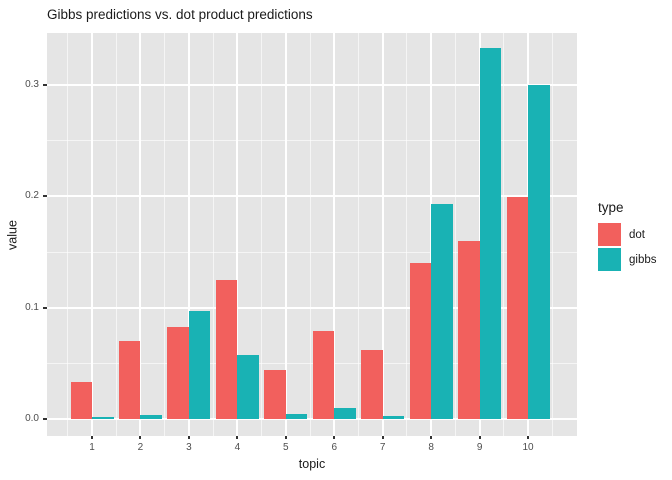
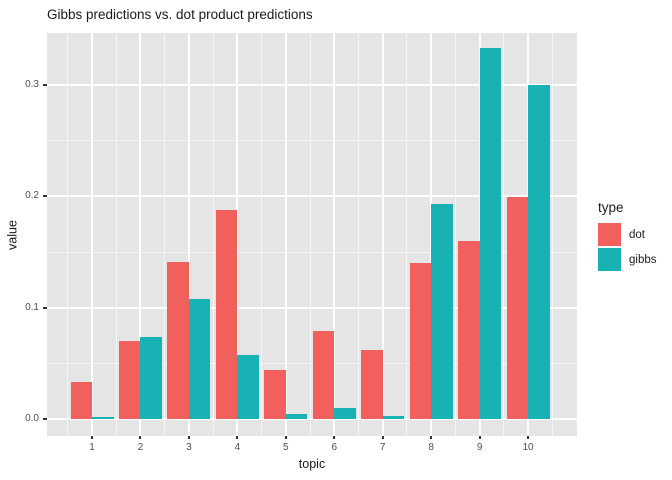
gibbs/2: 0.004 -> 0.074
dot/3: 0.083 -> 0.141
gibbs/3: 0.097 -> 0.108
dot/4: 0.125 -> 0.188
